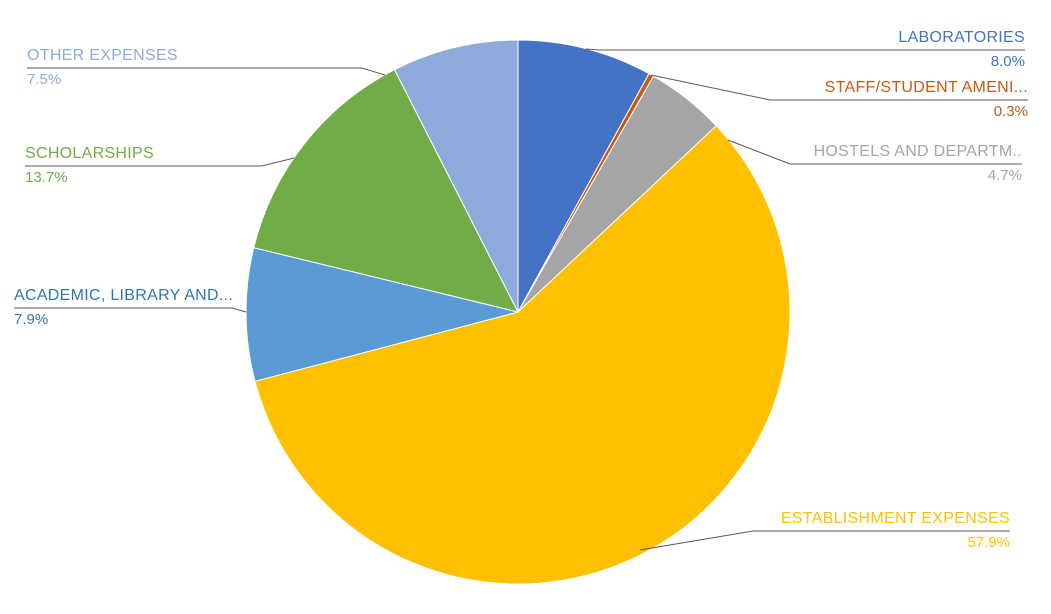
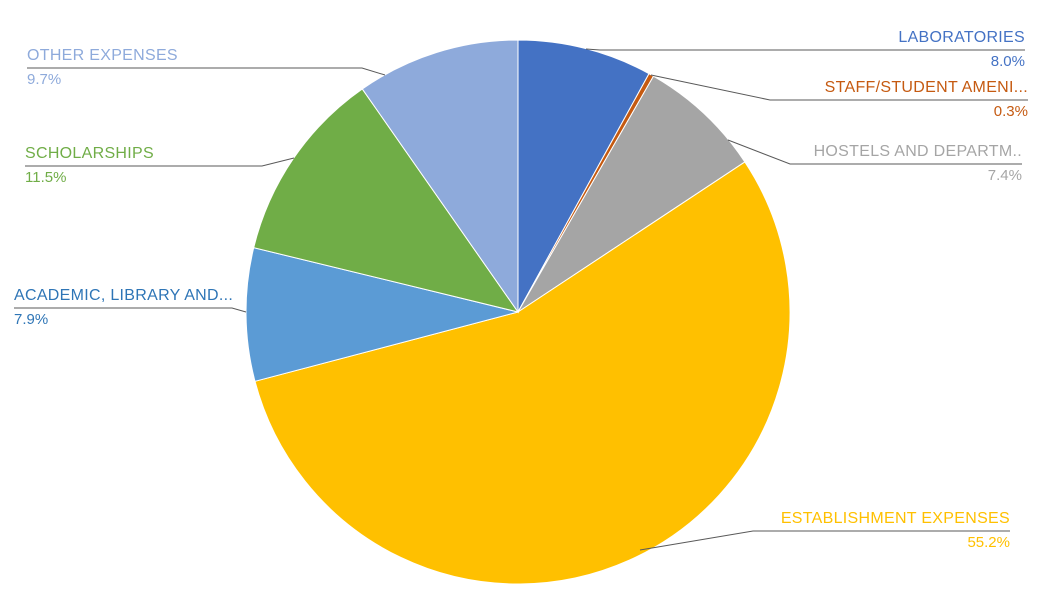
HOSTELS AND DEPARTM..: 4.7% -> 7.4%
ESTABLISHMENT EXPENSES: 57.9% -> 55.2%
SCHOLARSHIPS: 13.7% -> 11.5%
OTHER EXPENSES: 7.5% -> 9.7%
